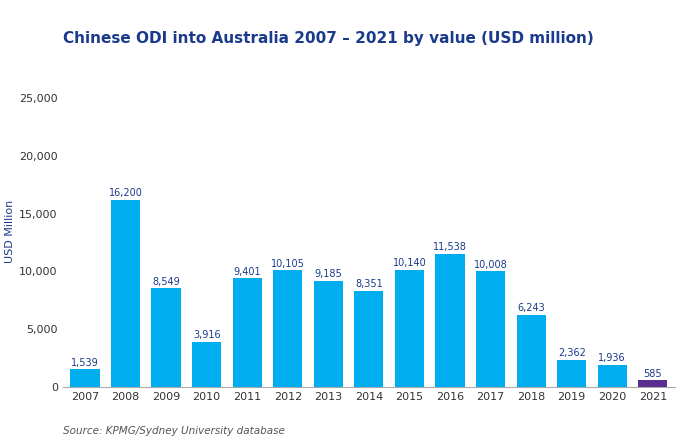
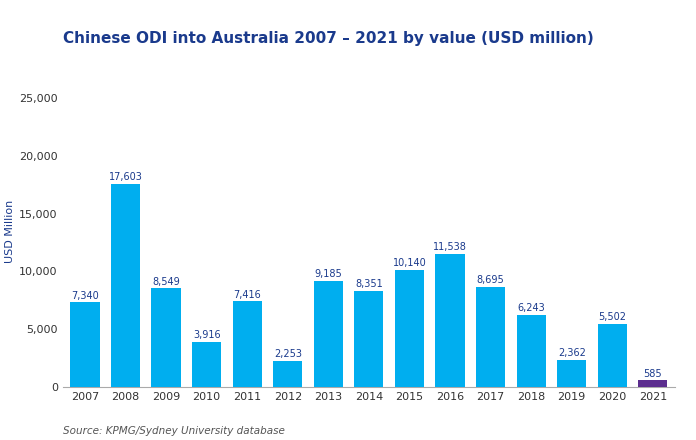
2007: 1,539 -> 7,340
2008: 16,200 -> 17,603
2011: 9,401 -> 7,416
2012: 10,105 -> 2,253
2017: 10,008 -> 8,695
2020: 1,936 -> 5,502
